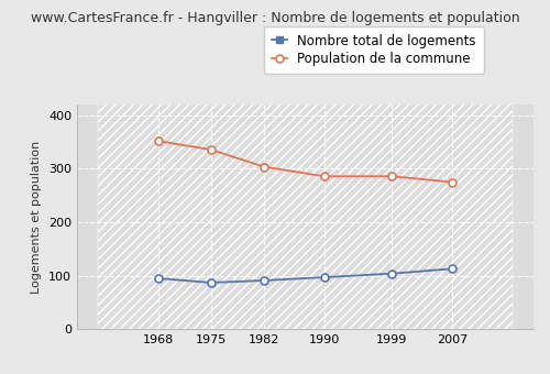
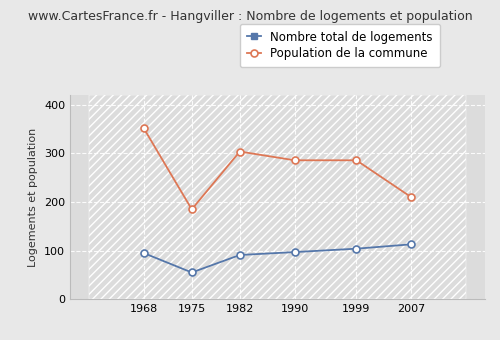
Nombre total de logements/1975: 87 -> 55
Population de la commune/1975: 336 -> 185
Population de la commune/2007: 275 -> 210
